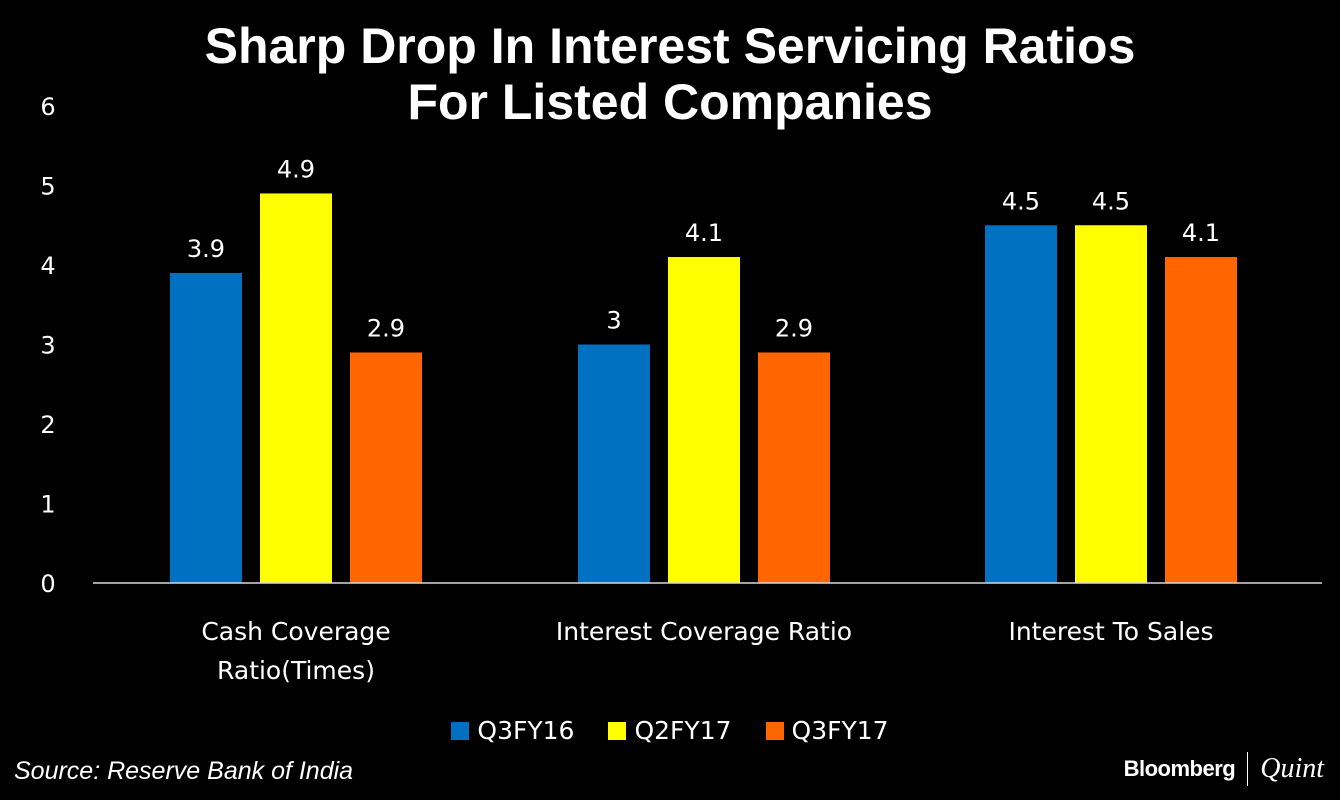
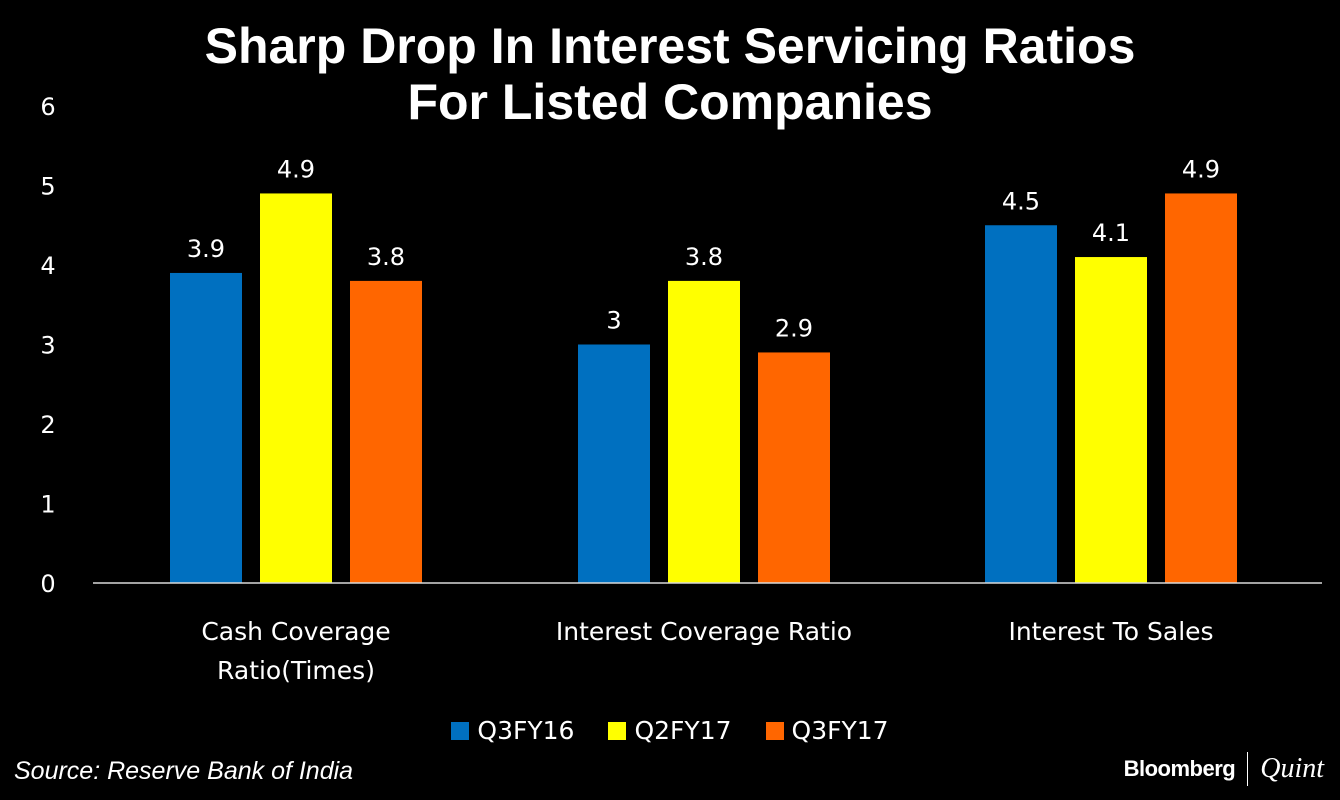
Q3FY17/Cash Coverage Ratio(Times): 2.9 -> 3.8
Q2FY17/Interest Coverage Ratio: 4.1 -> 3.8
Q2FY17/Interest To Sales: 4.5 -> 4.1
Q3FY17/Interest To Sales: 4.1 -> 4.9
